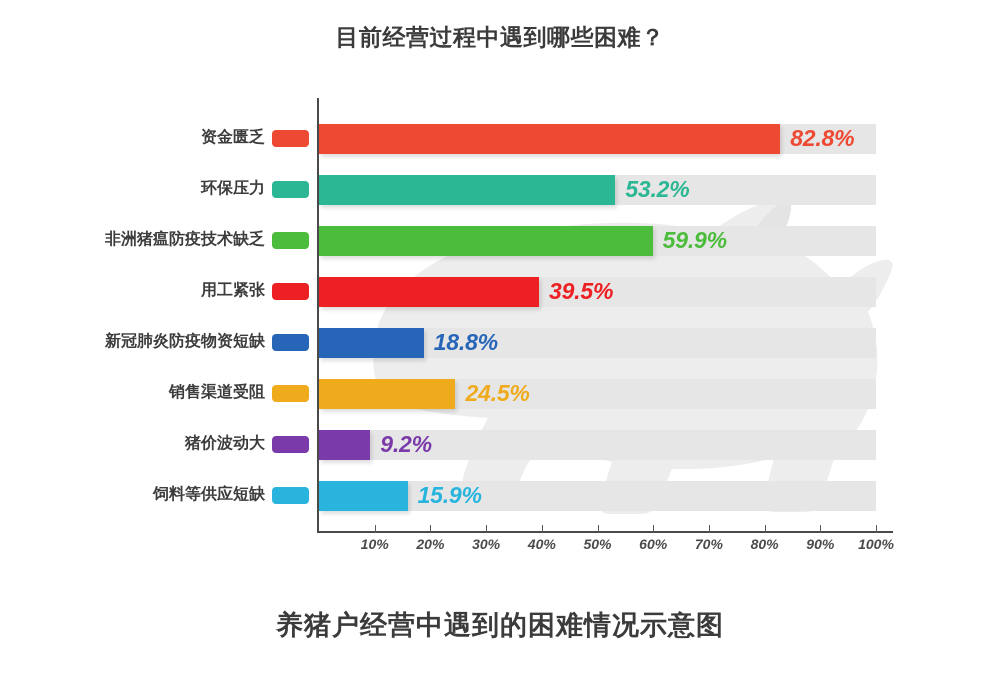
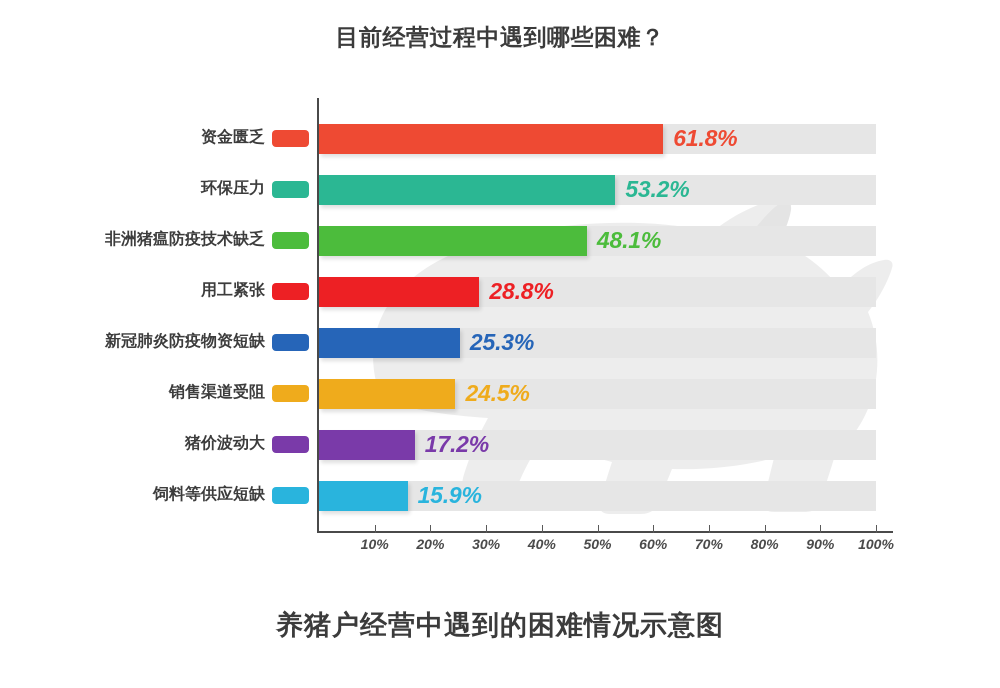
资金匮乏: 82.8% -> 61.8%
非洲猪瘟防疫技术缺乏: 59.9% -> 48.1%
用工紧张: 39.5% -> 28.8%
新冠肺炎防疫物资短缺: 18.8% -> 25.3%
猪价波动大: 9.2% -> 17.2%
